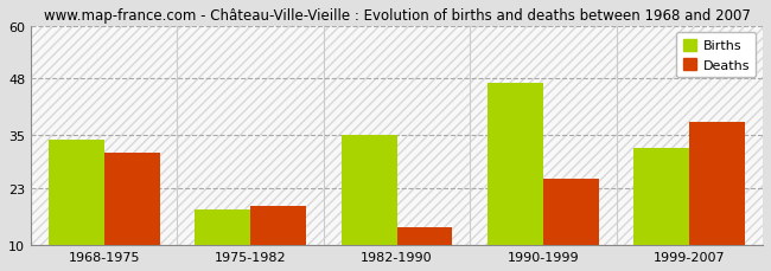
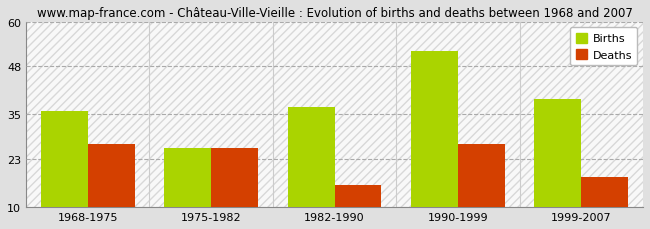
Births/1968-1975: 34 -> 36
Deaths/1968-1975: 31 -> 27
Births/1975-1982: 18 -> 26
Deaths/1975-1982: 19 -> 26
Births/1982-1990: 35 -> 37
Deaths/1982-1990: 14 -> 16
Births/1990-1999: 47 -> 52
Deaths/1990-1999: 25 -> 27
Births/1999-2007: 32 -> 39
Deaths/1999-2007: 38 -> 18
